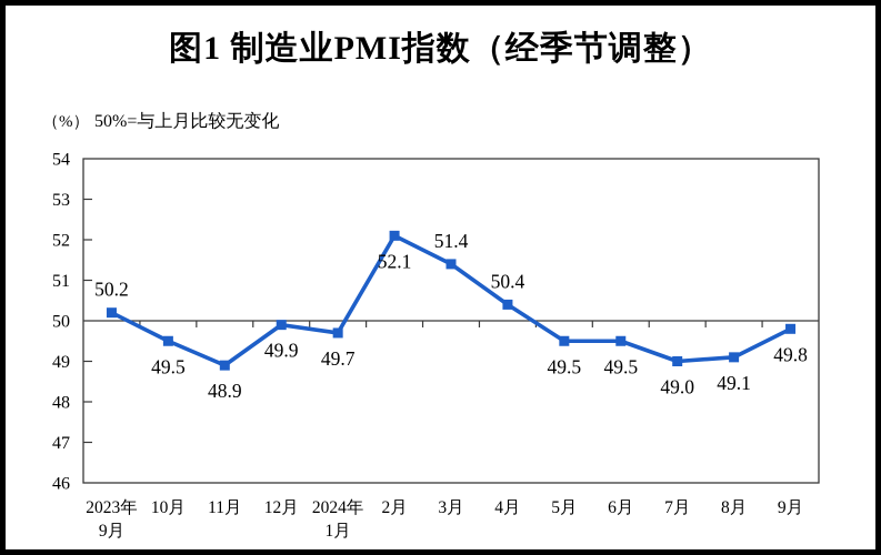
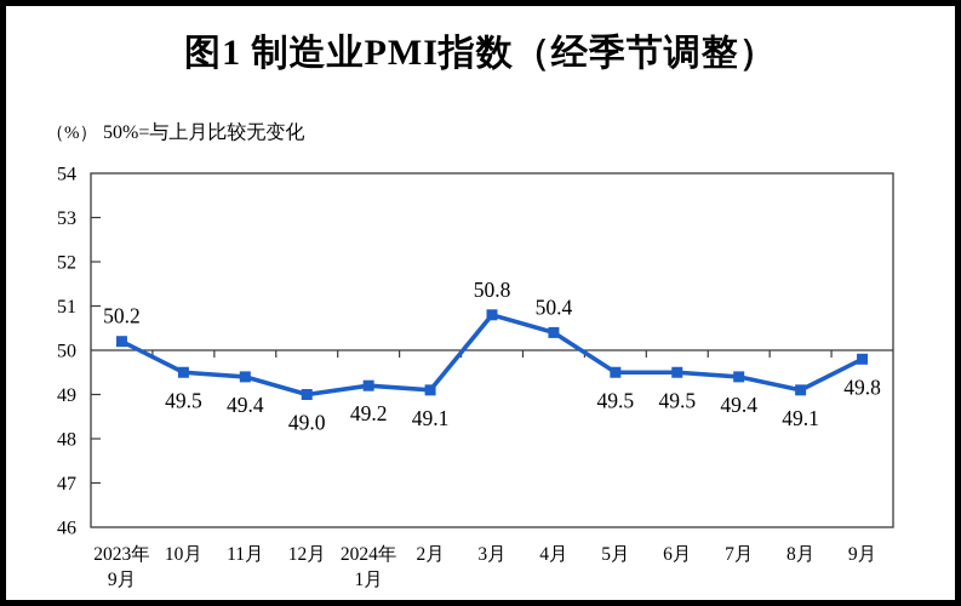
11月: 48.9 -> 49.4
12月: 49.9 -> 49.0
2024年 1月: 49.7 -> 49.2
2月: 52.1 -> 49.1
3月: 51.4 -> 50.8
7月: 49.0 -> 49.4
